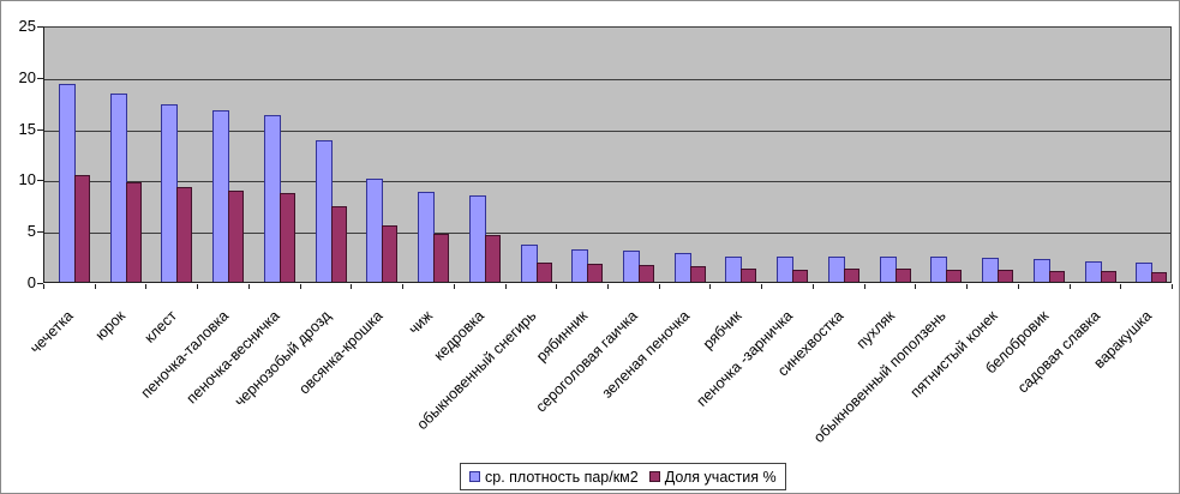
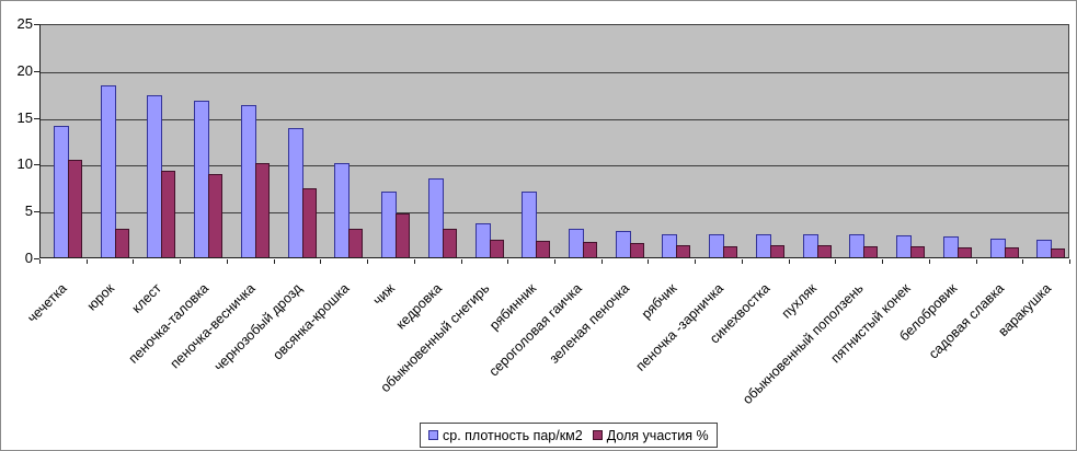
ср. плотность пар/км2/чечетка: 19 -> 14
Доля участия %/юрок: 10 -> 3
Доля участия %/пеночка-весничка: 9 -> 10
Доля участия %/овсянка-крошка: 6 -> 3
ср. плотность пар/км2/чиж: 9 -> 7
Доля участия %/кедровка: 4 -> 3
ср. плотность пар/км2/рябинник: 3 -> 7
